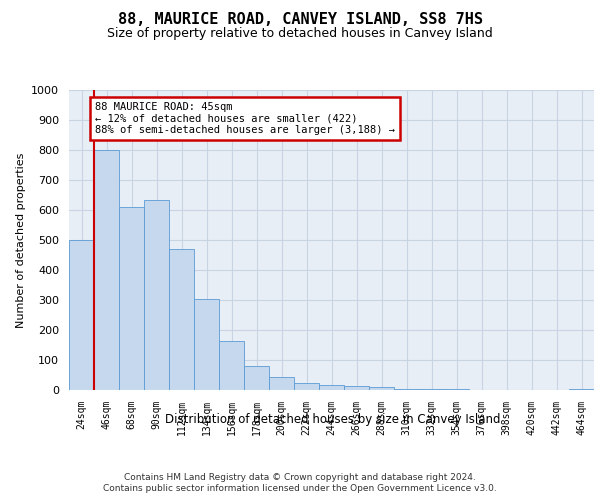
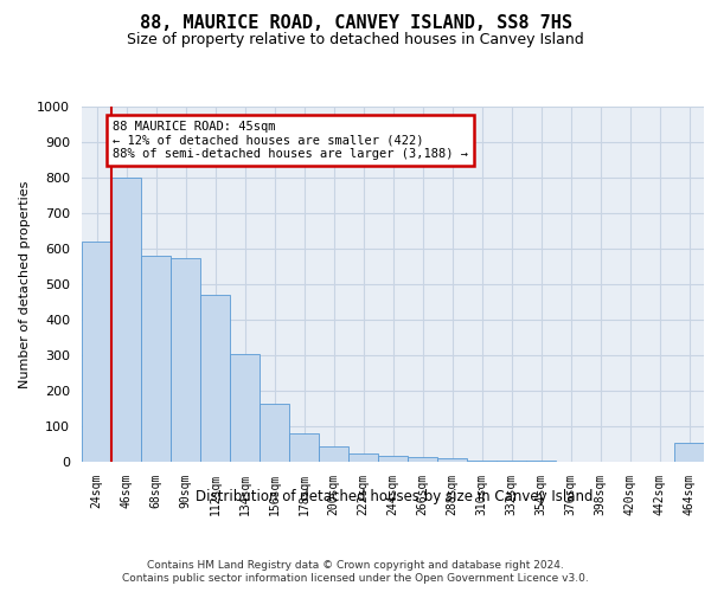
24sqm: 500 -> 620
68sqm: 610 -> 580
90sqm: 635 -> 575
464sqm: 5 -> 55
